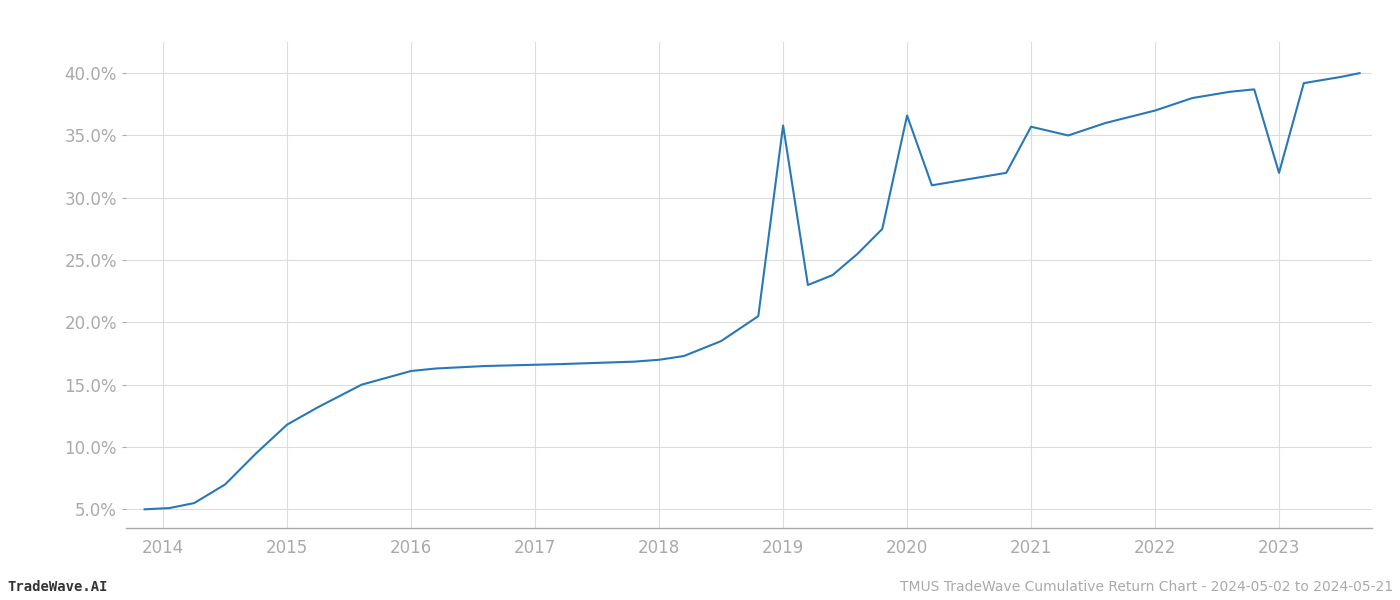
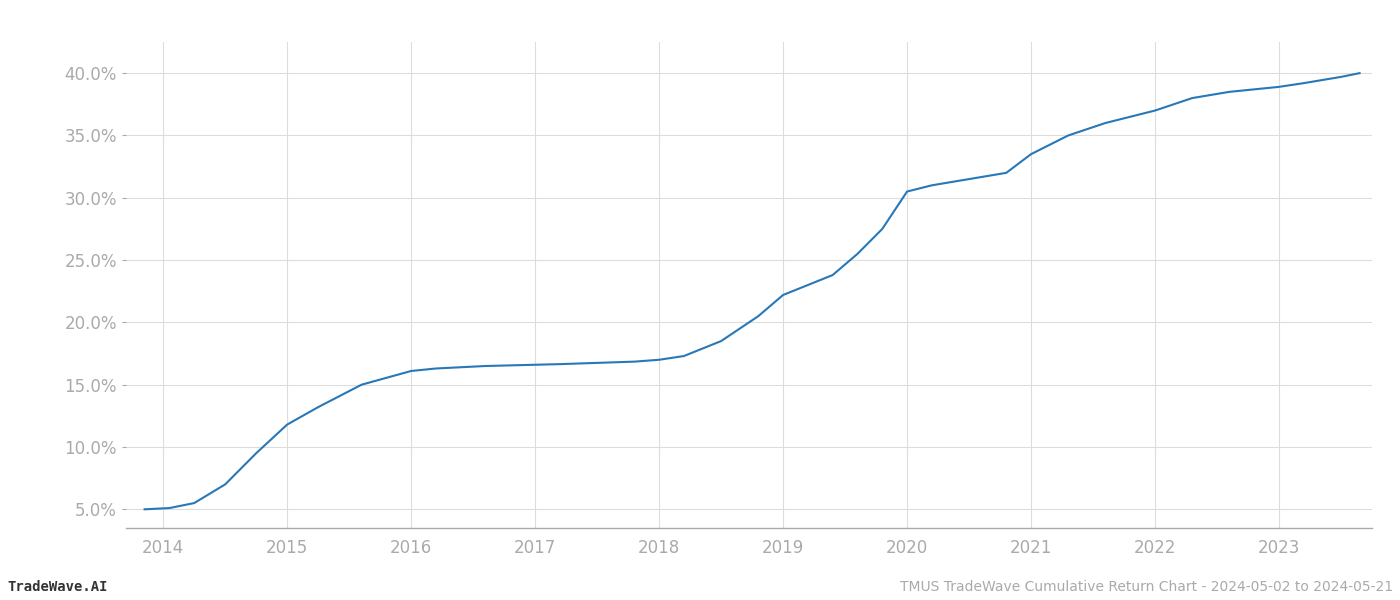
2019: 35.8% -> 22.2%
2020: 36.6% -> 30.5%
2021: 35.7% -> 33.5%
2023: 32.0% -> 38.9%
